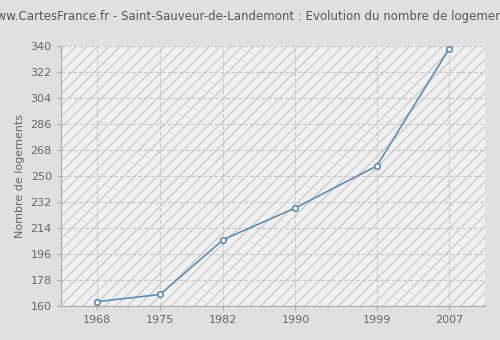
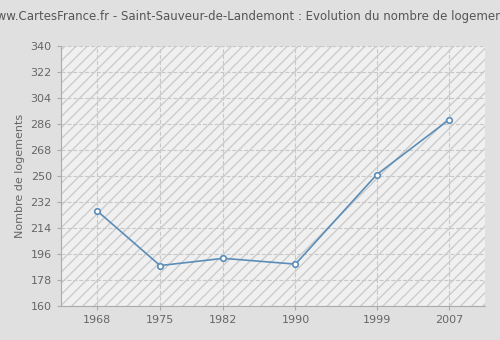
1968: 163 -> 226
1975: 168 -> 188
1982: 206 -> 193
1990: 228 -> 189
1999: 257 -> 251
2007: 338 -> 289
